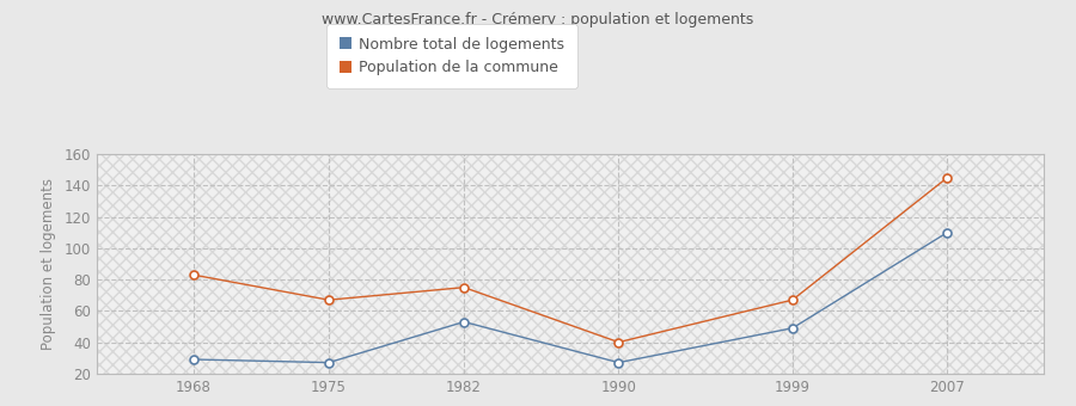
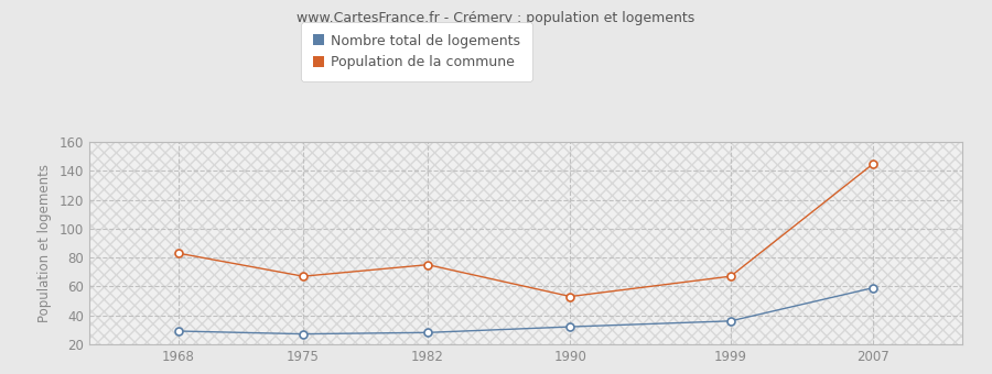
Nombre total de logements/1982: 53 -> 28
Nombre total de logements/1990: 27 -> 32
Population de la commune/1990: 40 -> 53
Nombre total de logements/1999: 49 -> 36
Nombre total de logements/2007: 110 -> 59
